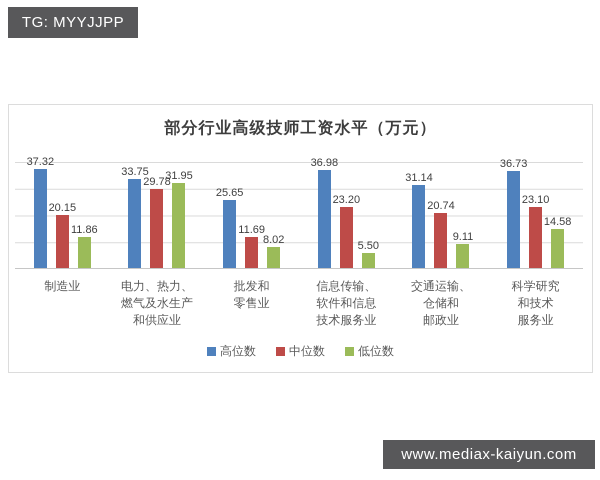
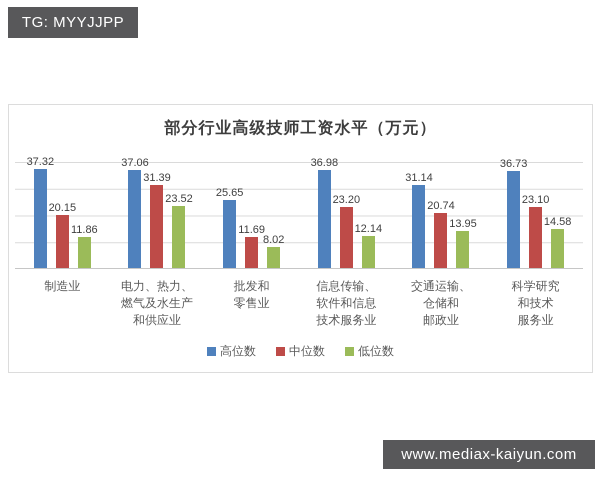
高位数/电力、热力、燃气及水生产和供应业: 33.75 -> 37.06
中位数/电力、热力、燃气及水生产和供应业: 29.78 -> 31.39
低位数/电力、热力、燃气及水生产和供应业: 31.95 -> 23.52
低位数/信息传输、软件和信息技术服务业: 5.50 -> 12.14
低位数/交通运输、仓储和邮政业: 9.11 -> 13.95
